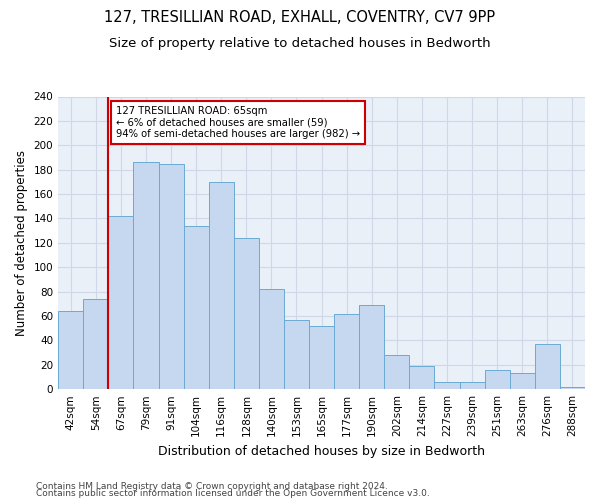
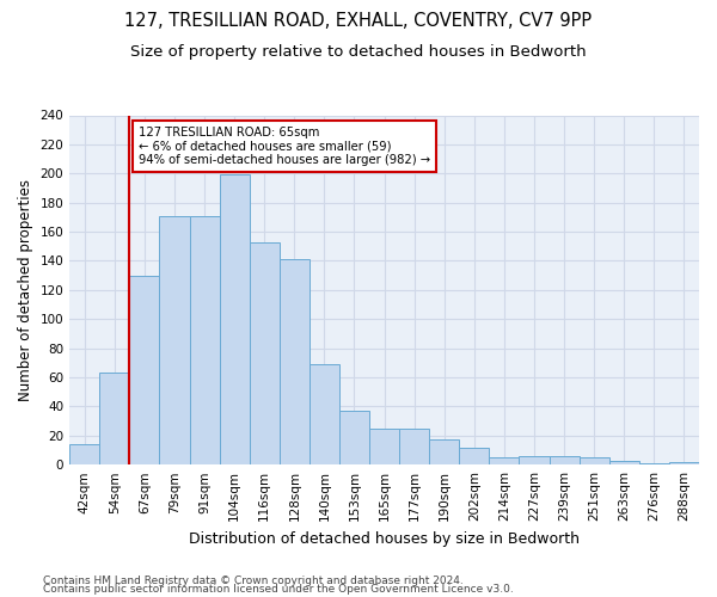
42sqm: 64 -> 14
54sqm: 74 -> 63
67sqm: 142 -> 130
79sqm: 186 -> 171
91sqm: 185 -> 171
104sqm: 134 -> 199
116sqm: 170 -> 153
128sqm: 124 -> 141
140sqm: 82 -> 69
153sqm: 57 -> 37
165sqm: 52 -> 25
177sqm: 62 -> 25
190sqm: 69 -> 17
202sqm: 28 -> 12
214sqm: 19 -> 5
251sqm: 16 -> 5
263sqm: 13 -> 3
276sqm: 37 -> 1
